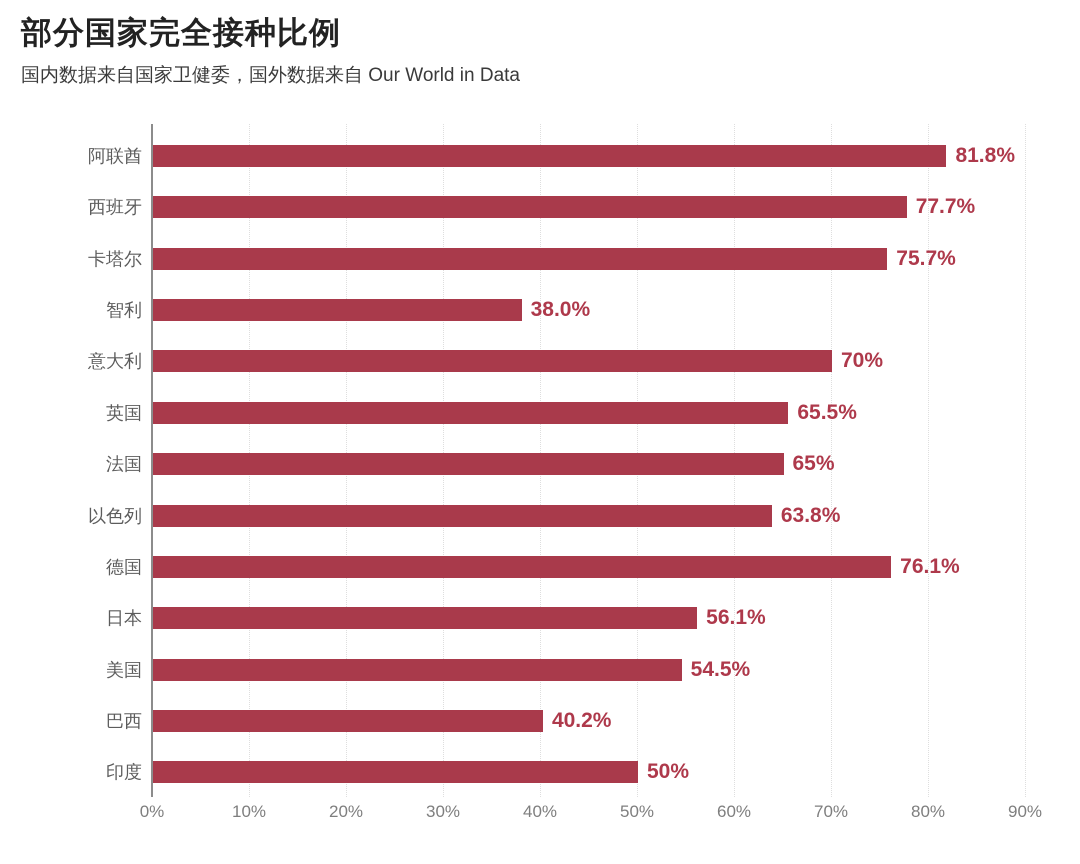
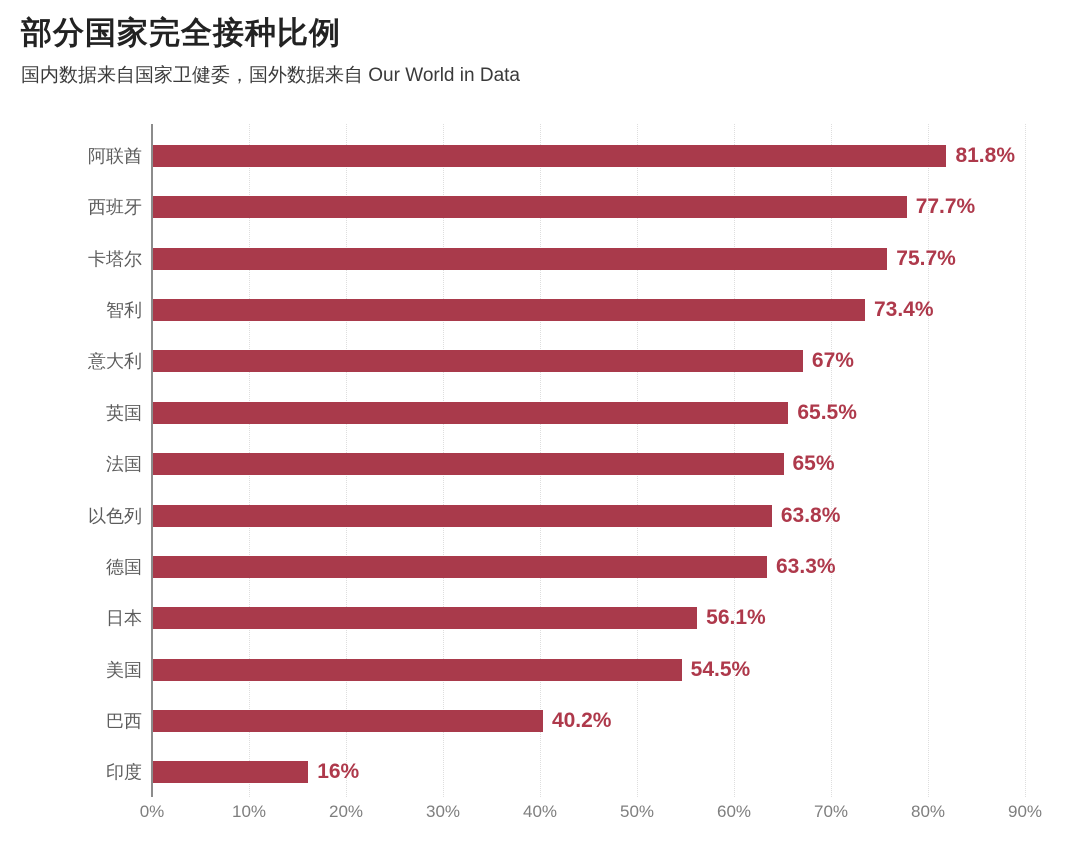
智利: 38.0% -> 73.4%
意大利: 70% -> 67%
德国: 76.1% -> 63.3%
印度: 50% -> 16%
